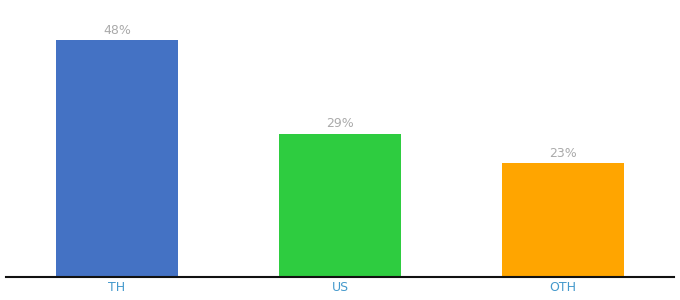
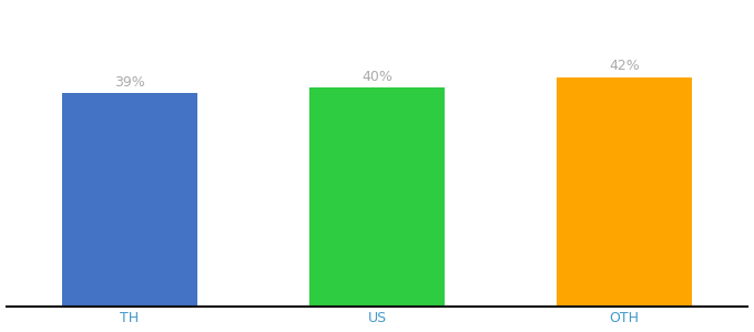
TH: 48% -> 39%
US: 29% -> 40%
OTH: 23% -> 42%
